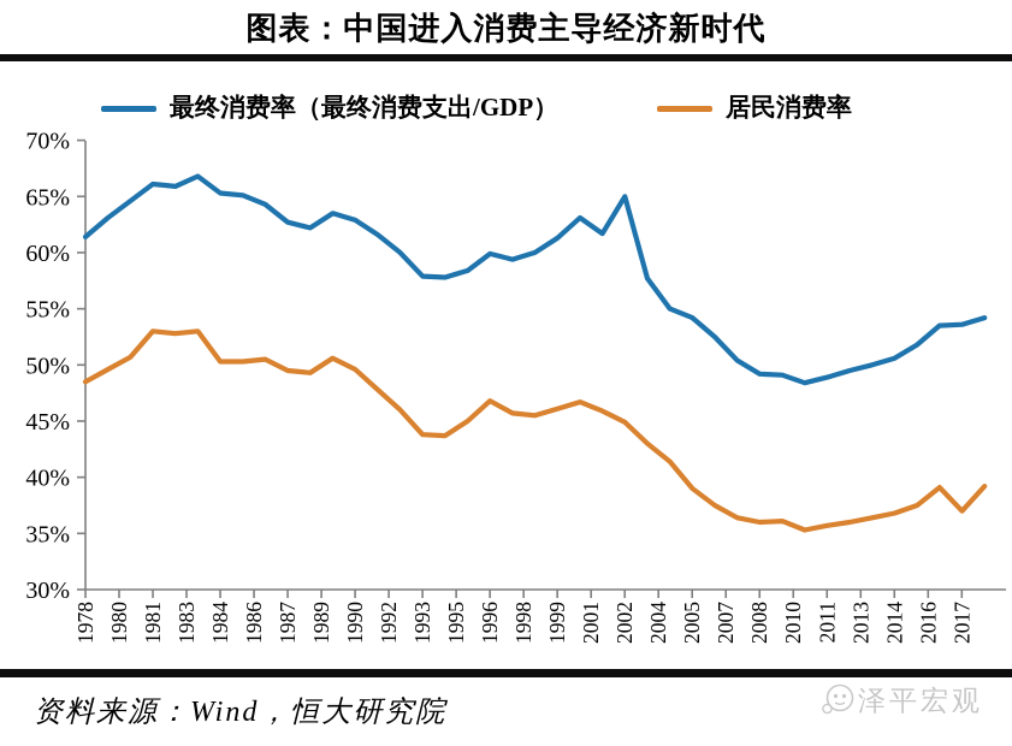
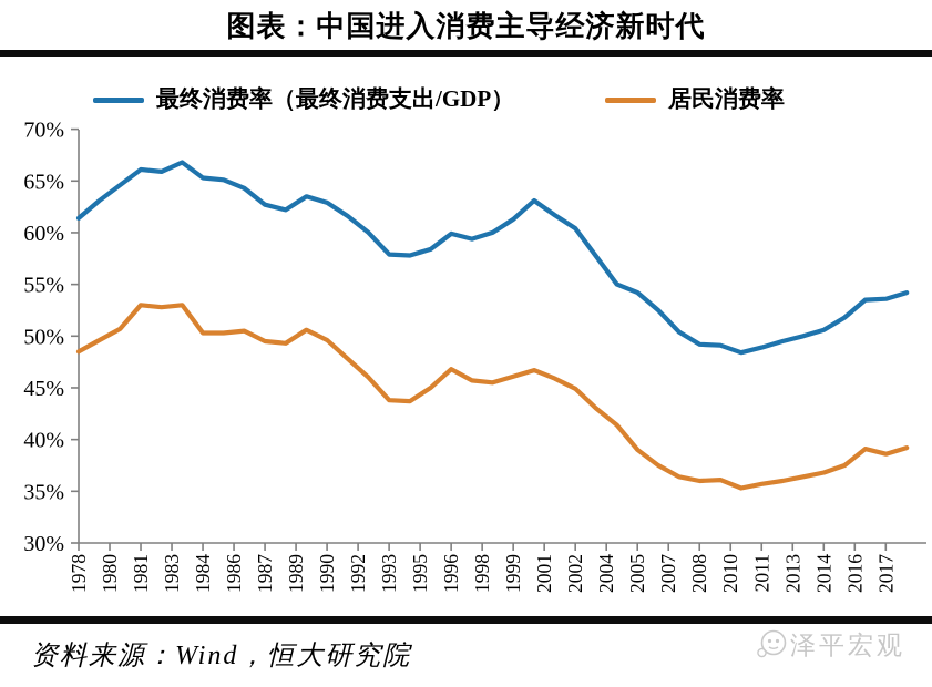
最终消费率（最终消费支出/GDP）/2002: 65% -> 60%
居民消费率/2017: 37% -> 39%
